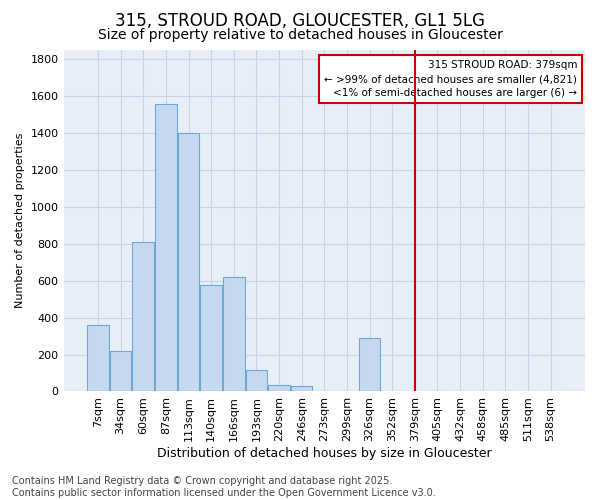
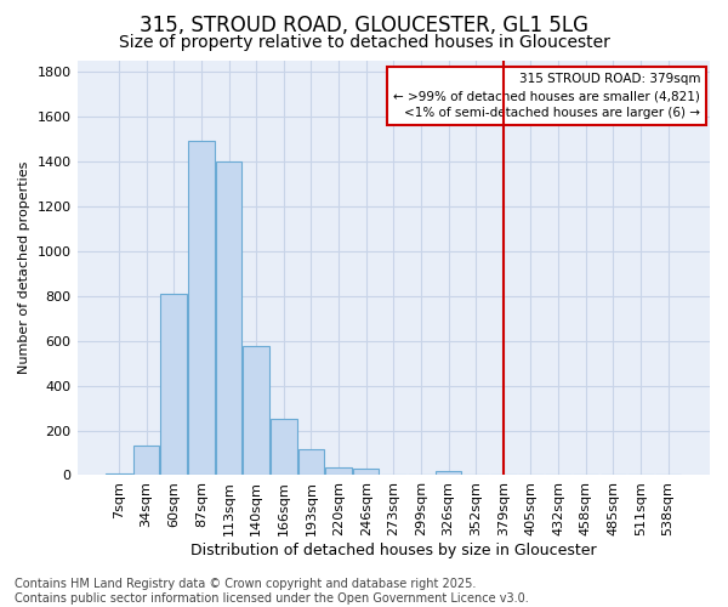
7sqm: 360 -> 10
34sqm: 220 -> 130
87sqm: 1560 -> 1490
166sqm: 620 -> 250
326sqm: 290 -> 20
